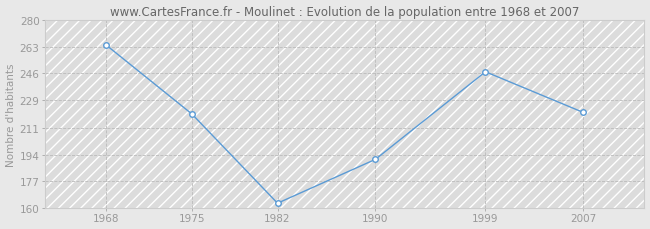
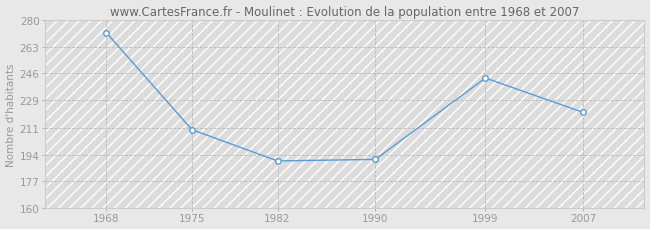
1968: 264 -> 272
1975: 220 -> 210
1982: 163 -> 190
1999: 247 -> 243
